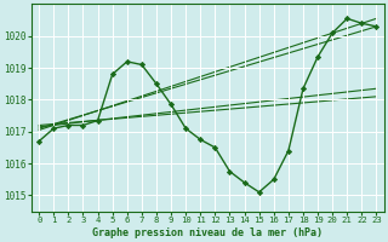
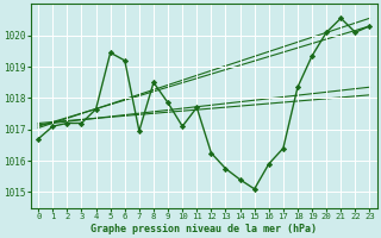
4: 1017.35 -> 1017.65
5: 1018.80 -> 1019.45
7: 1019.10 -> 1016.95
11: 1016.75 -> 1017.70
12: 1016.50 -> 1016.25
16: 1015.50 -> 1015.90
22: 1020.40 -> 1020.10
